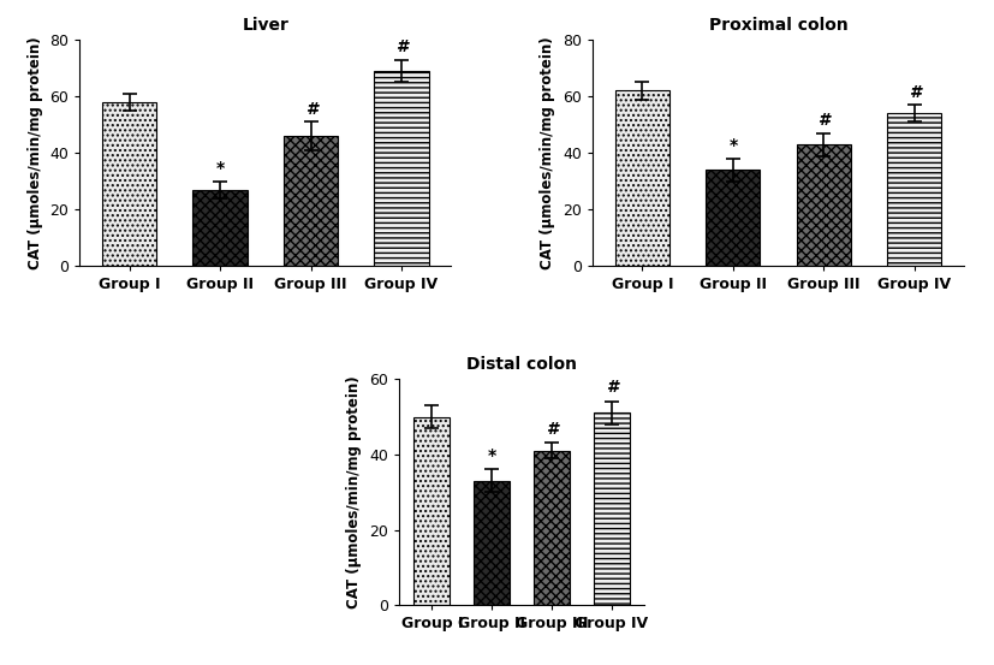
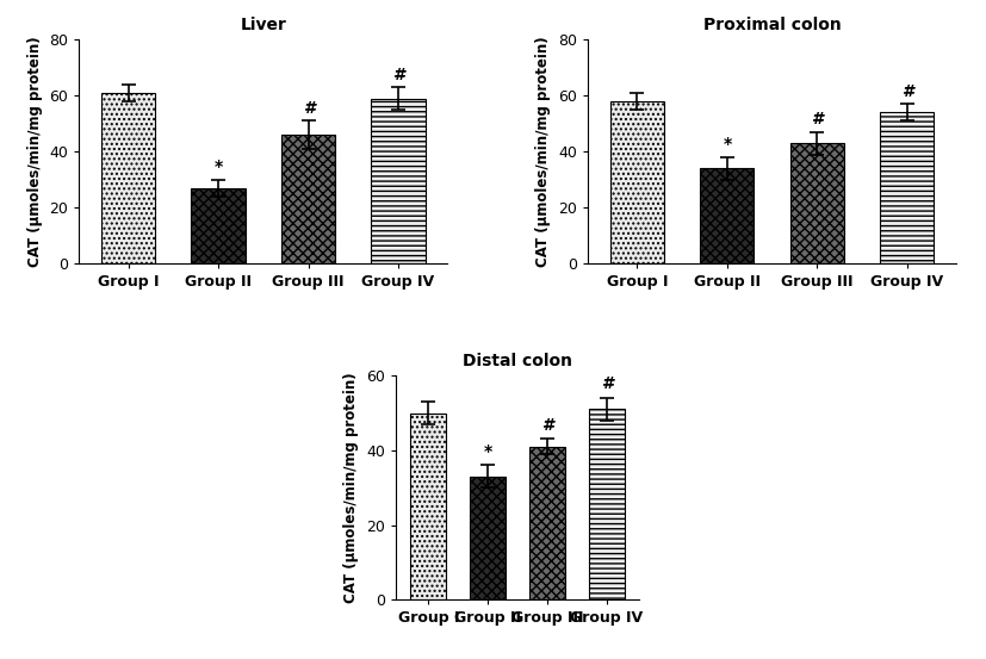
Liver/Group I: 58 -> 61
Liver/Group IV: 69 -> 59
Proximal colon/Group I: 62 -> 58
